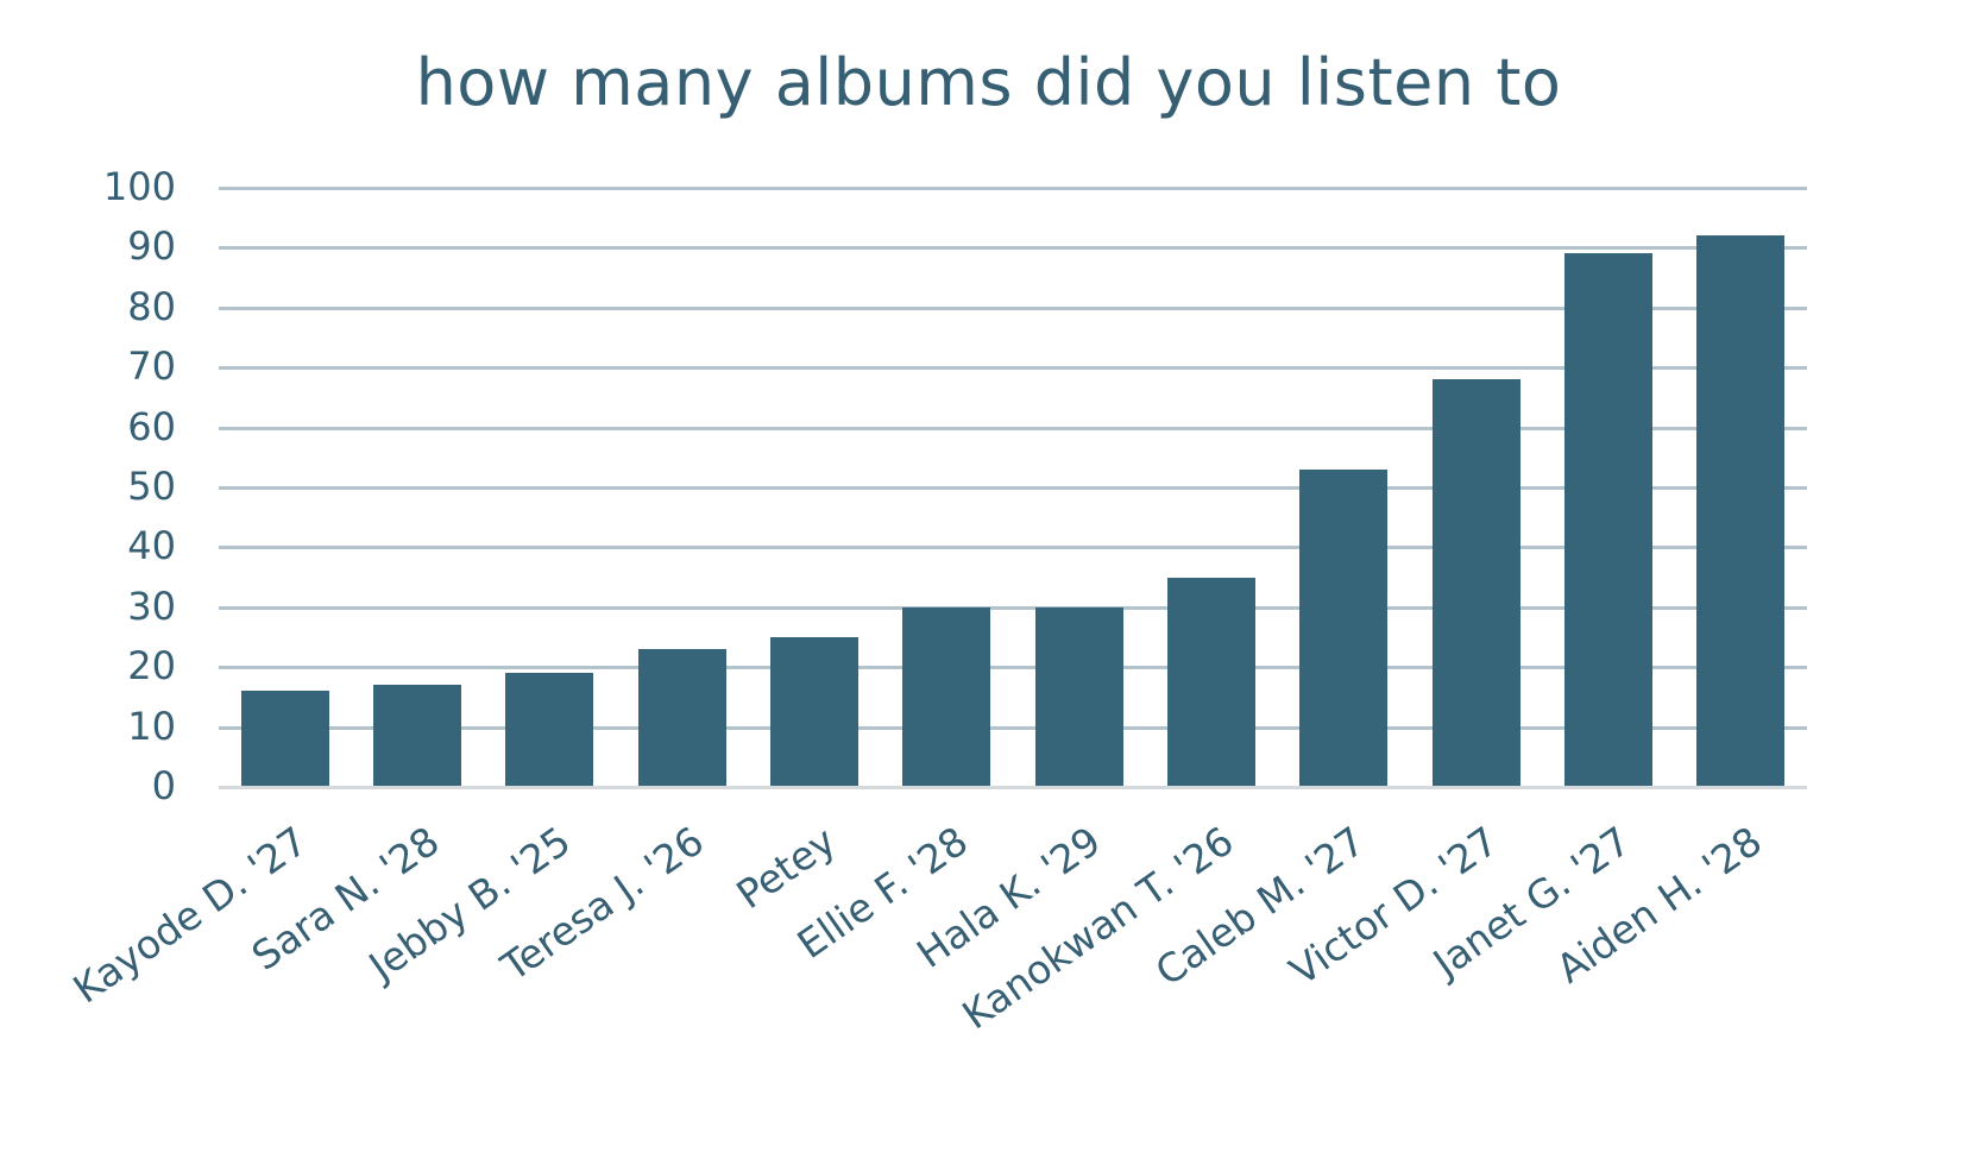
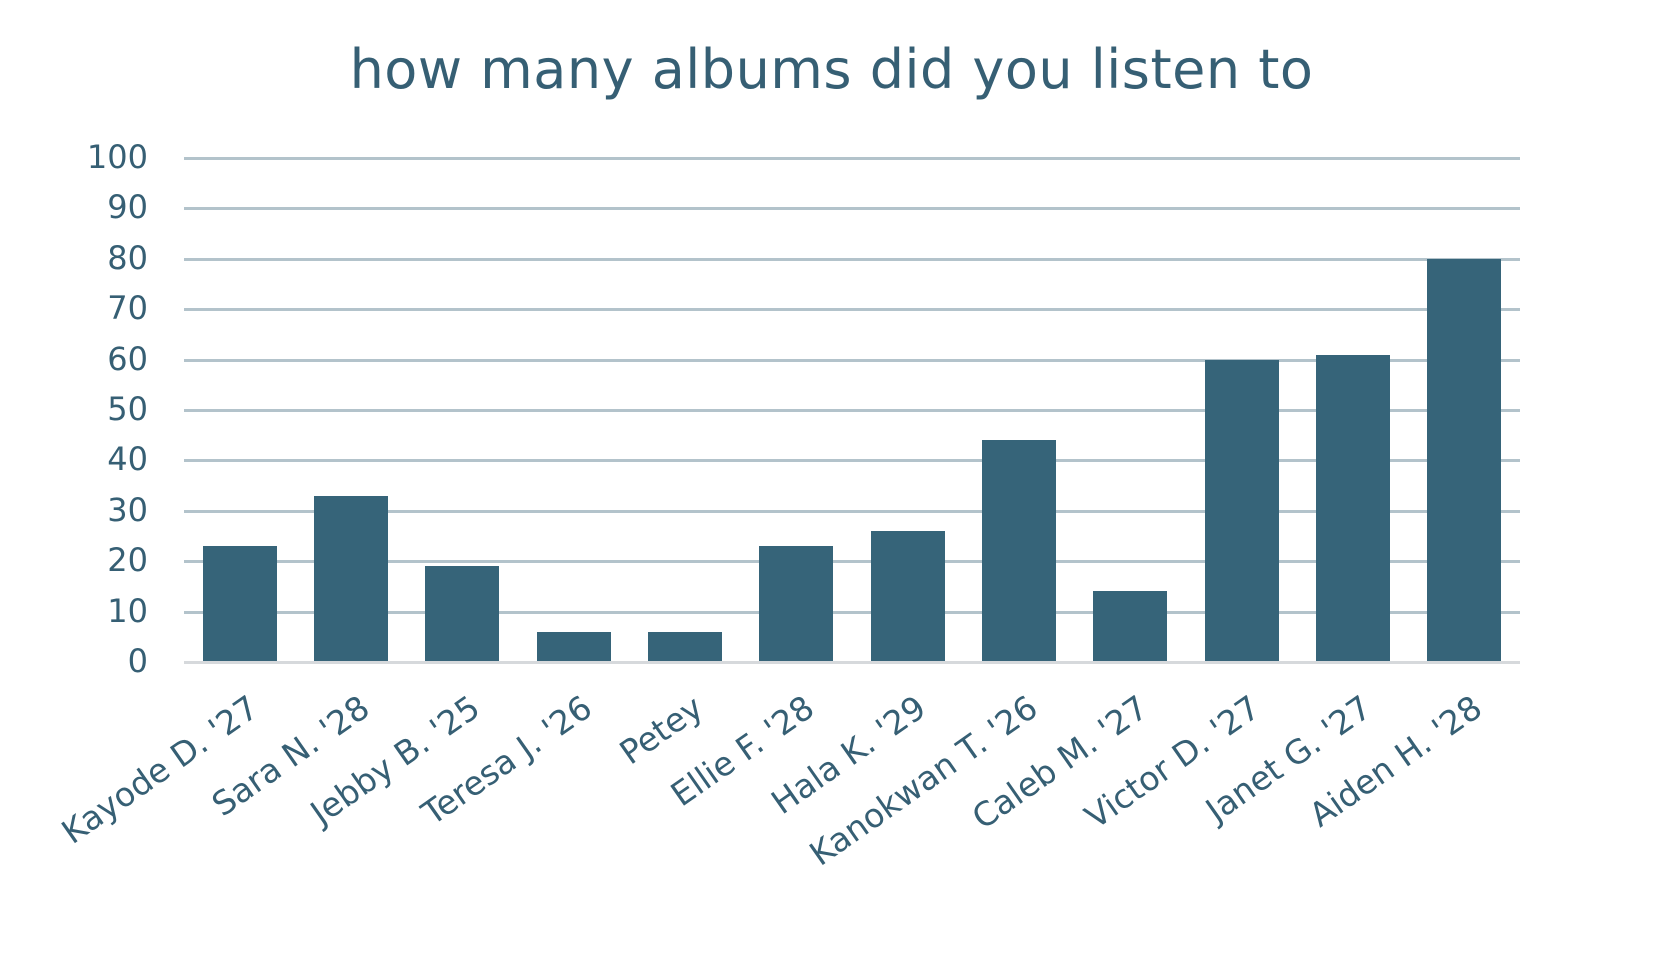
Kayode D. '27: 16 -> 23
Sara N. '28: 17 -> 33
Teresa J. '26: 23 -> 6
Petey: 25 -> 6
Ellie F. '28: 30 -> 23
Hala K. '29: 30 -> 26
Kanokwan T. '26: 35 -> 44
Caleb M. '27: 53 -> 14
Victor D. '27: 68 -> 60
Janet G. '27: 89 -> 61
Aiden H. '28: 92 -> 80
